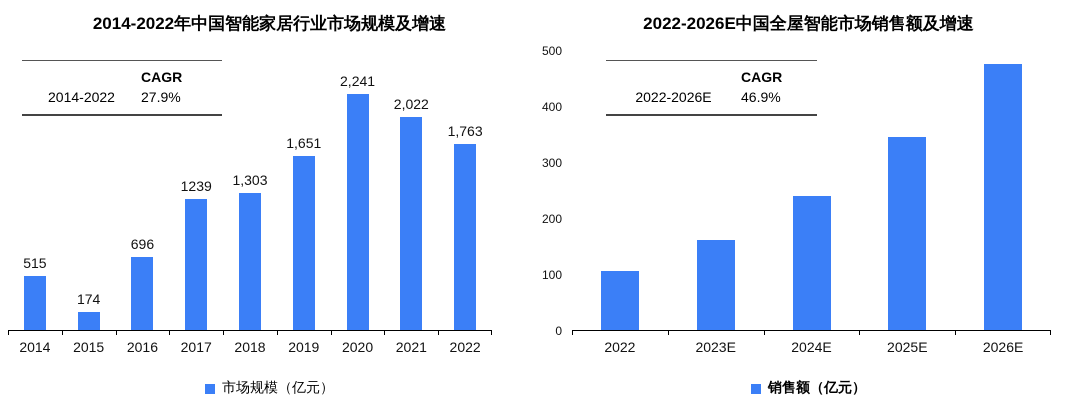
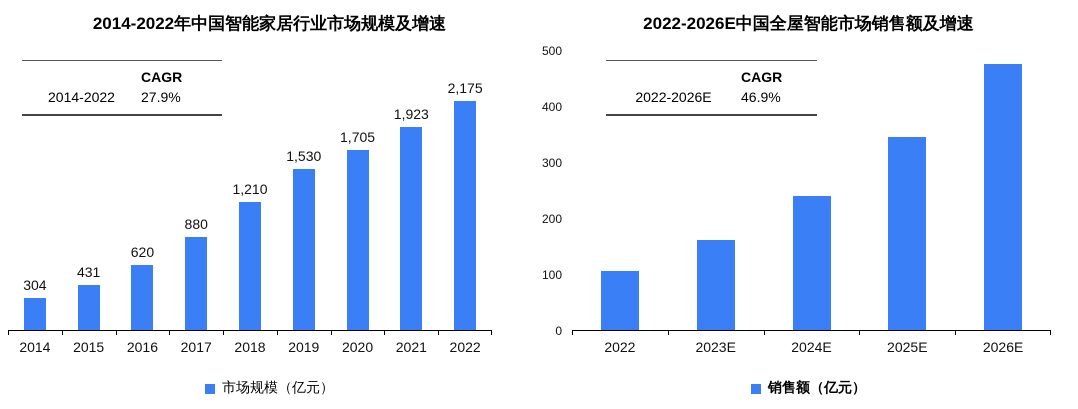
2014-2022年中国智能家居行业市场规模及增速/2014: 515 -> 304
2014-2022年中国智能家居行业市场规模及增速/2015: 174 -> 431
2014-2022年中国智能家居行业市场规模及增速/2016: 696 -> 620
2014-2022年中国智能家居行业市场规模及增速/2017: 1239 -> 880
2014-2022年中国智能家居行业市场规模及增速/2018: 1,303 -> 1,210
2014-2022年中国智能家居行业市场规模及增速/2019: 1,651 -> 1,530
2014-2022年中国智能家居行业市场规模及增速/2020: 2,241 -> 1,705
2014-2022年中国智能家居行业市场规模及增速/2021: 2,022 -> 1,923
2014-2022年中国智能家居行业市场规模及增速/2022: 1,763 -> 2,175
